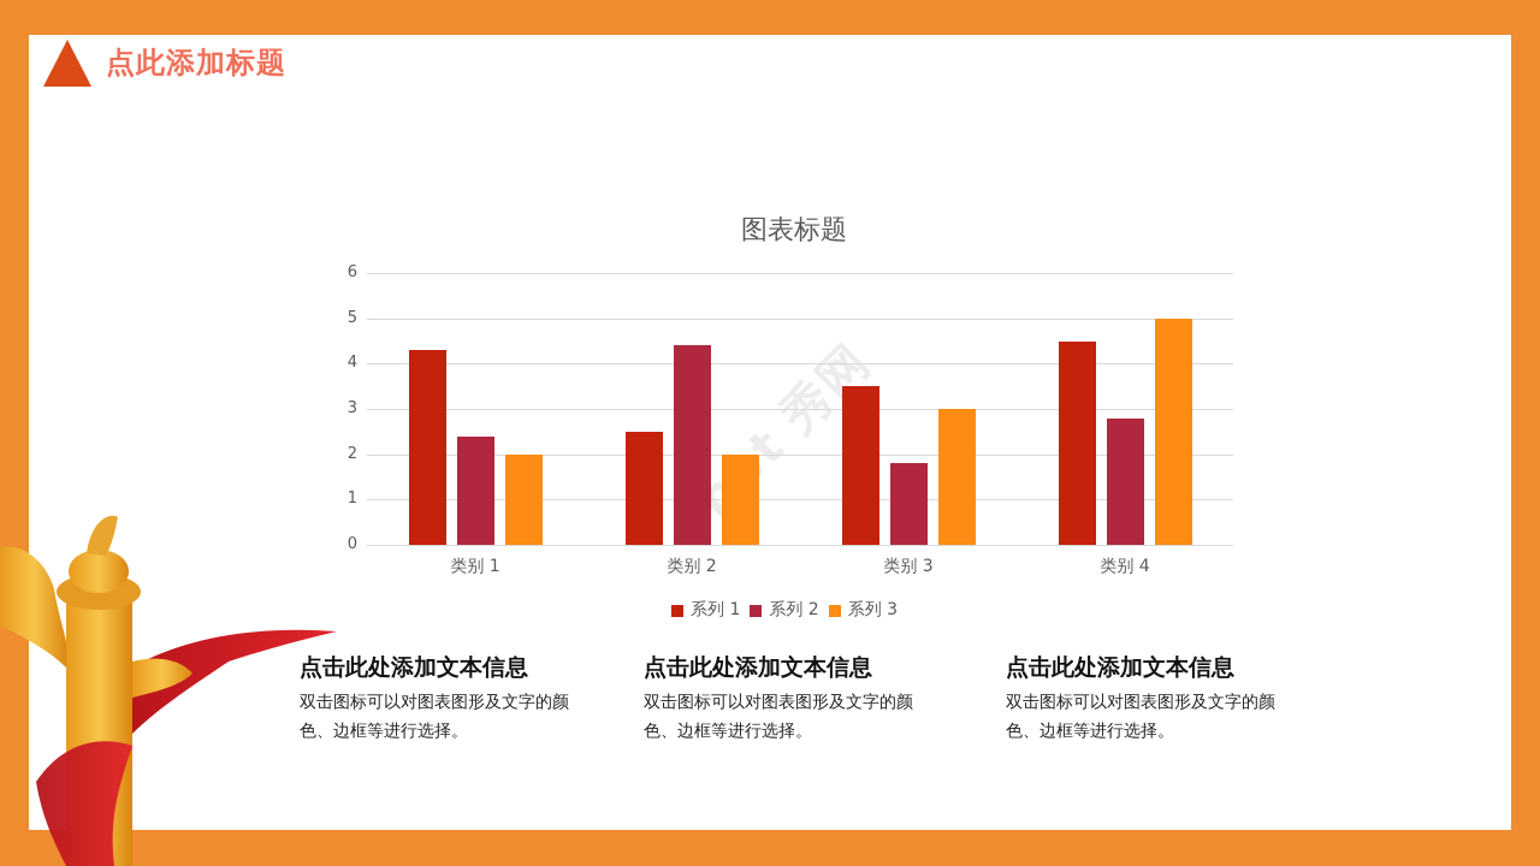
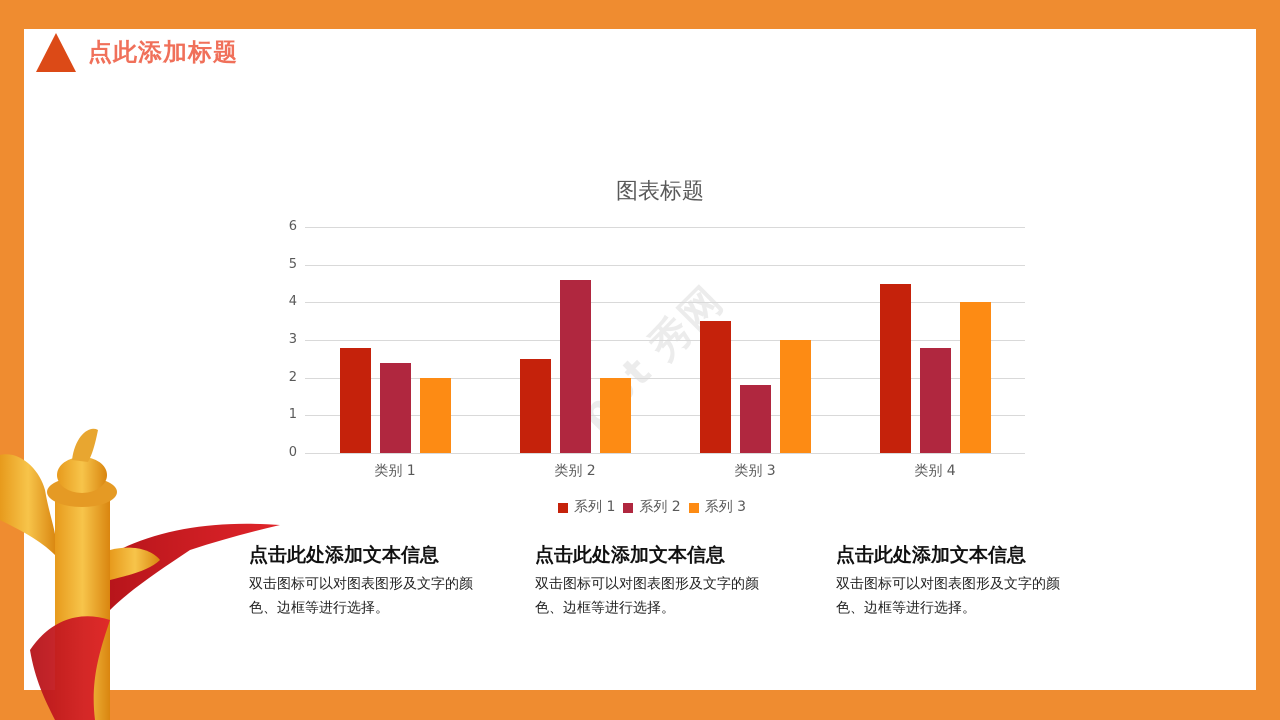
系列 1/类别 1: 4.3 -> 2.8
系列 2/类别 2: 4.4 -> 4.6
系列 3/类别 4: 5 -> 4
